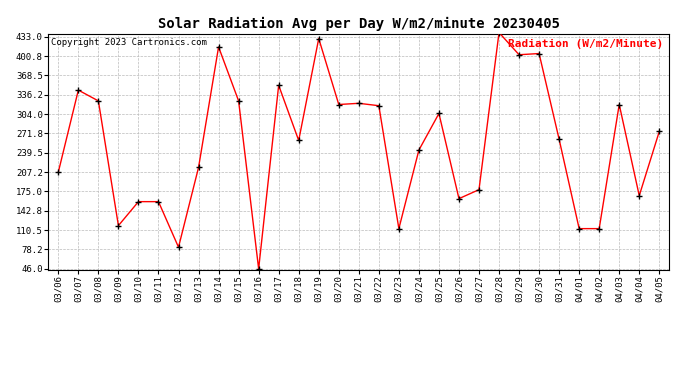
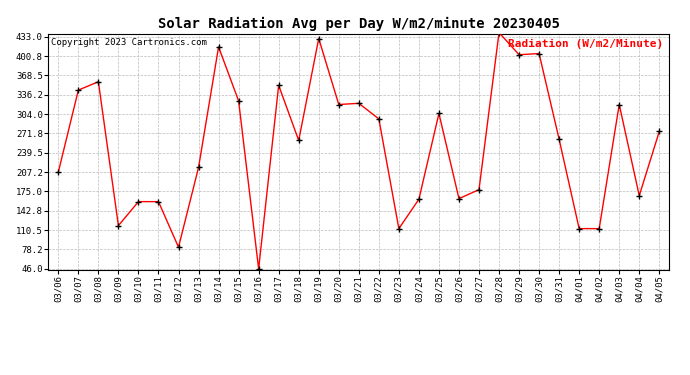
03/08: 326 -> 358
03/22: 318 -> 296
03/24: 244 -> 162
